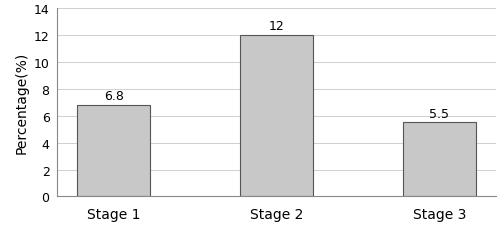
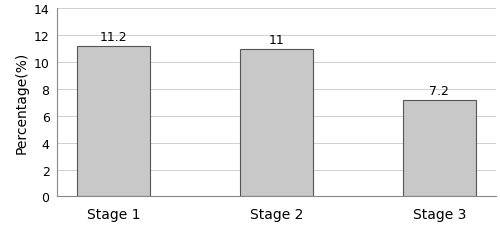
Stage 1: 6.8 -> 11.2
Stage 2: 12 -> 11
Stage 3: 5.5 -> 7.2
